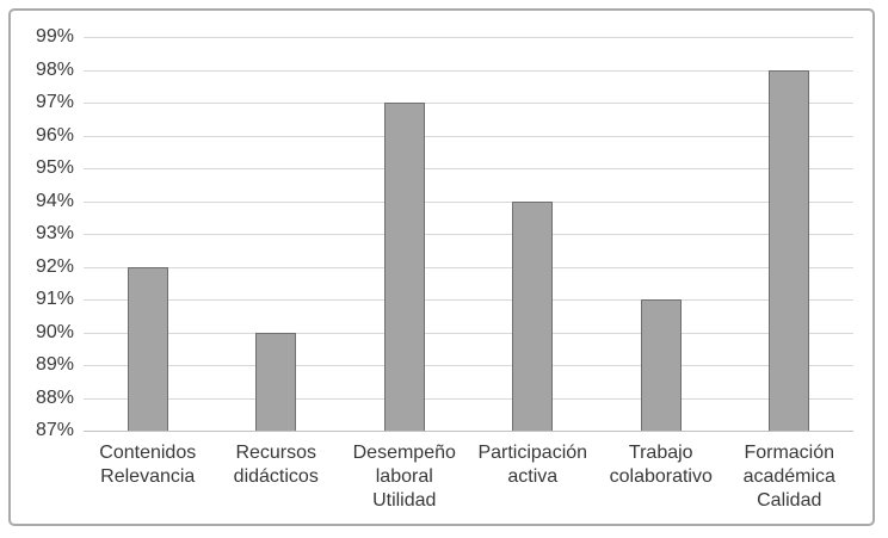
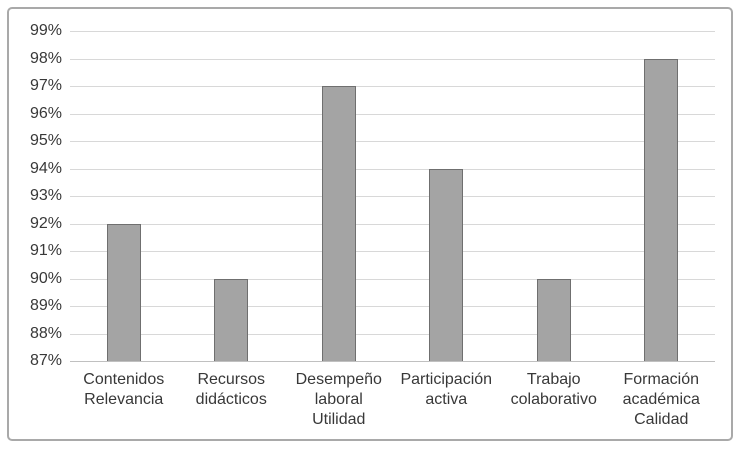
Trabajo colaborativo: 91% -> 90%
